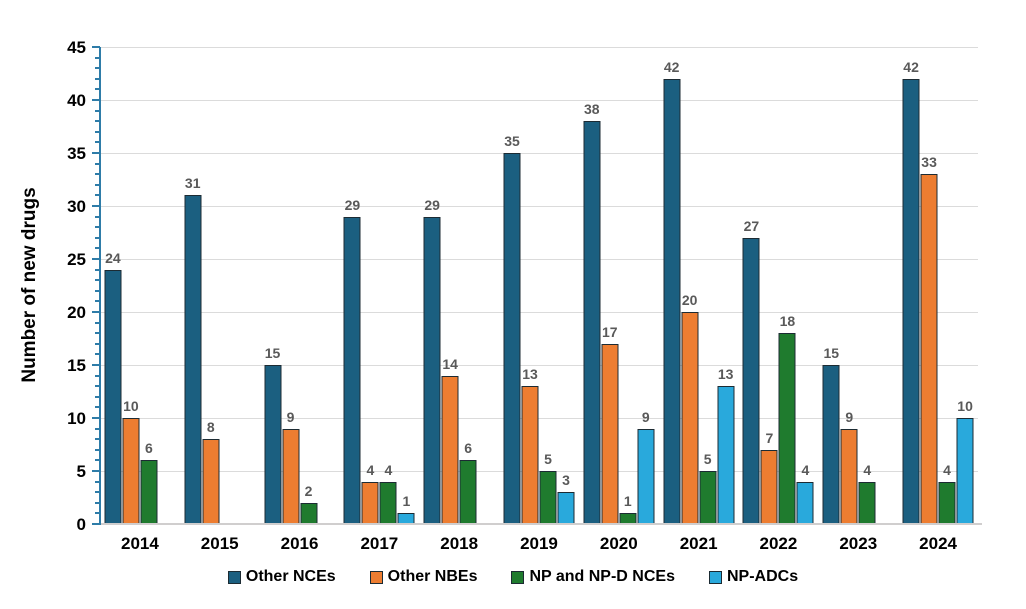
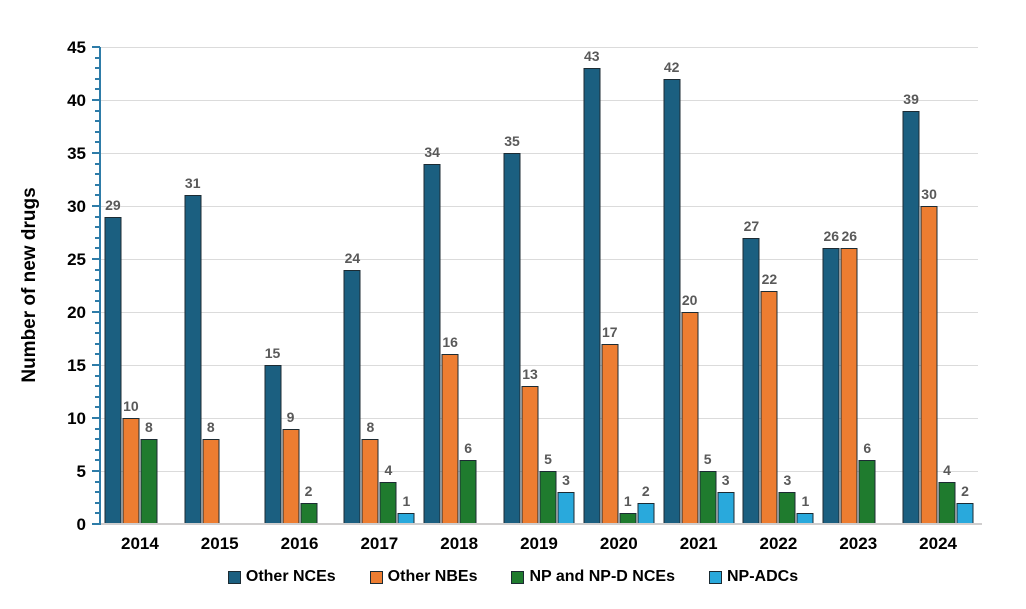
Other NCEs/2014: 24 -> 29
NP and NP-D NCEs/2014: 6 -> 8
Other NCEs/2017: 29 -> 24
Other NBEs/2017: 4 -> 8
Other NCEs/2018: 29 -> 34
Other NBEs/2018: 14 -> 16
Other NCEs/2020: 38 -> 43
NP-ADCs/2020: 9 -> 2
NP-ADCs/2021: 13 -> 3
Other NBEs/2022: 7 -> 22
NP and NP-D NCEs/2022: 18 -> 3
NP-ADCs/2022: 4 -> 1
Other NCEs/2023: 15 -> 26
Other NBEs/2023: 9 -> 26
NP and NP-D NCEs/2023: 4 -> 6
Other NCEs/2024: 42 -> 39
Other NBEs/2024: 33 -> 30
NP-ADCs/2024: 10 -> 2
